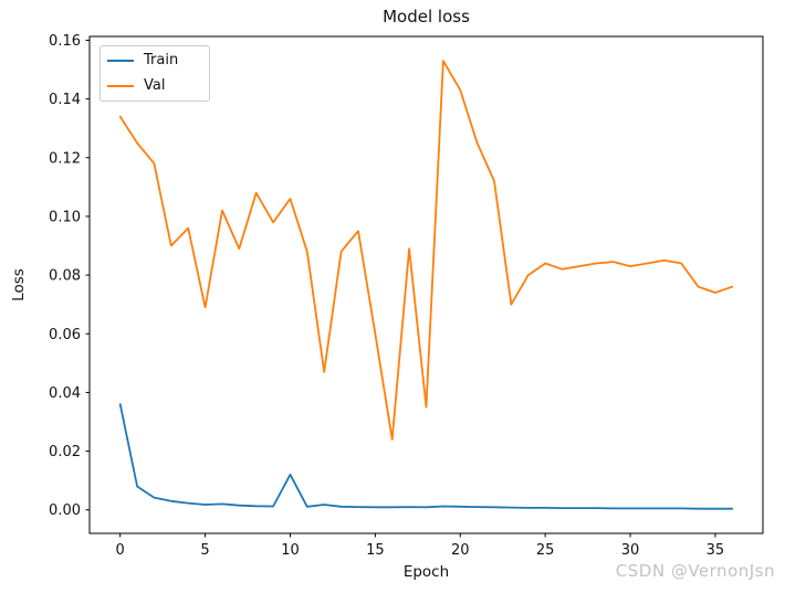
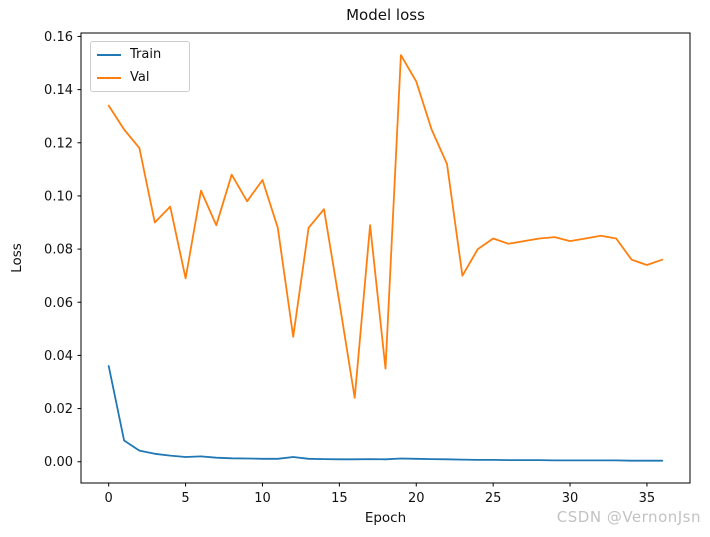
Train/10: 0.012 -> 0.001
